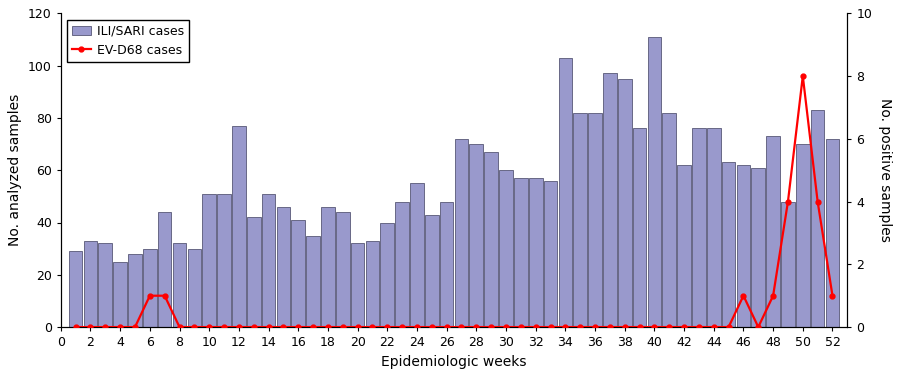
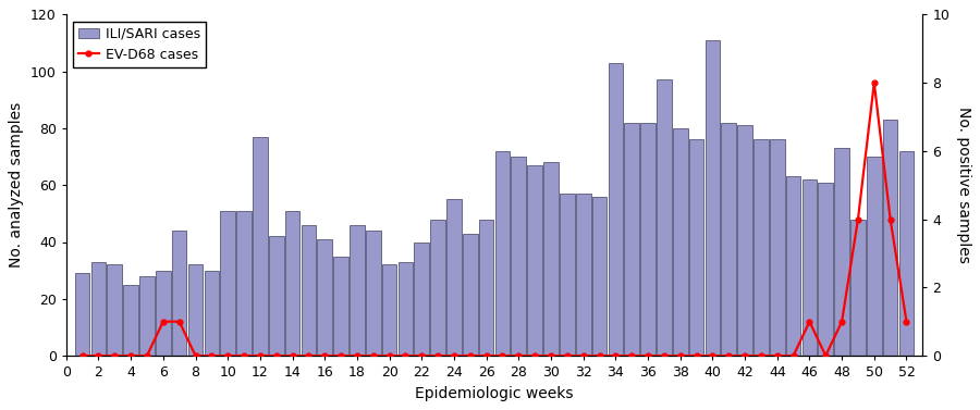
ILI/SARI cases/30: 60 -> 68
ILI/SARI cases/38: 95 -> 80
ILI/SARI cases/42: 62 -> 81
